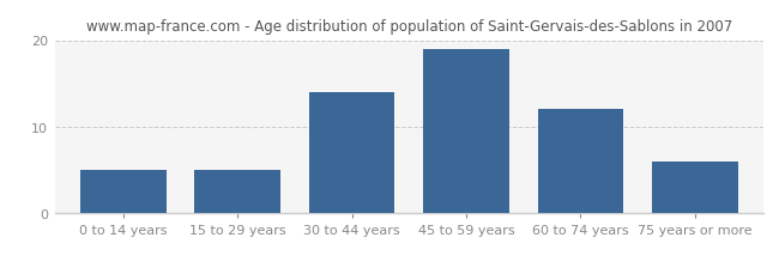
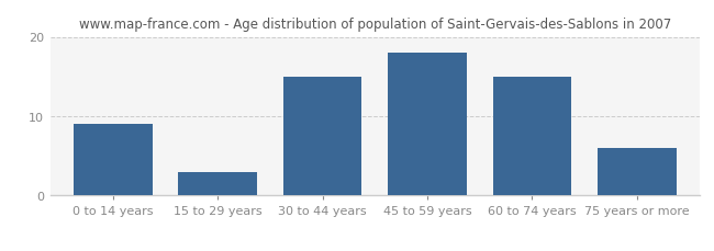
0 to 14 years: 5 -> 9
15 to 29 years: 5 -> 3
30 to 44 years: 14 -> 15
45 to 59 years: 19 -> 18
60 to 74 years: 12 -> 15
